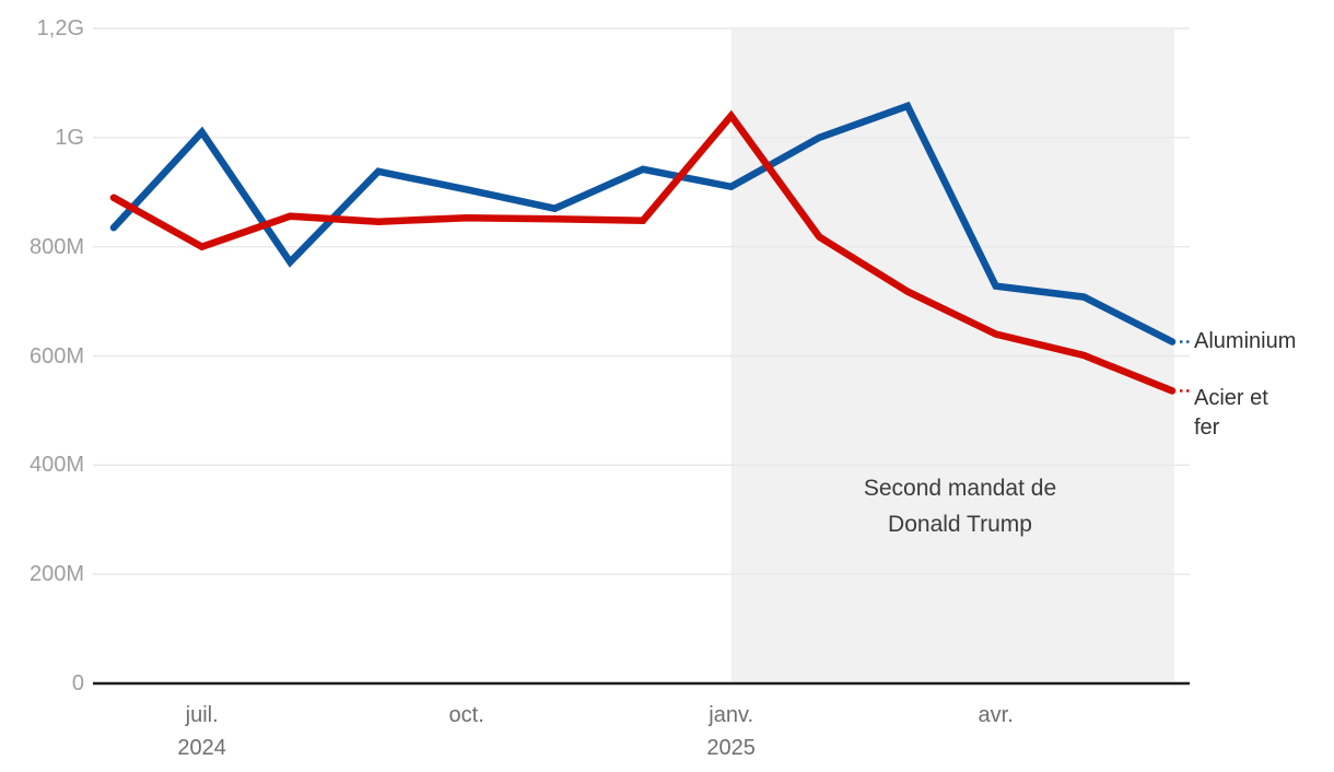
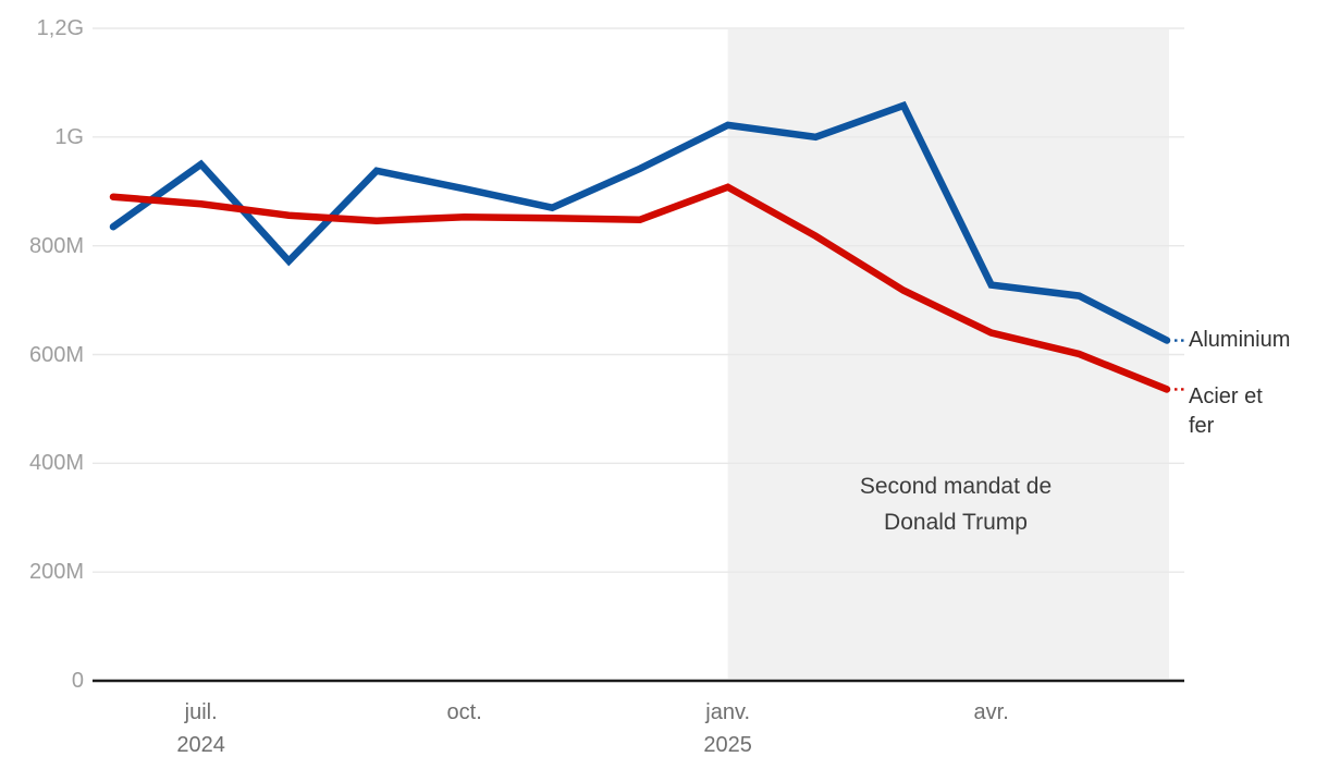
Aluminium/juil. 2024: 1010M -> 950M
Acier et fer/juil. 2024: 800M -> 880M
Aluminium/janv. 2025: 910M -> 1020M
Acier et fer/janv. 2025: 1040M -> 910M
